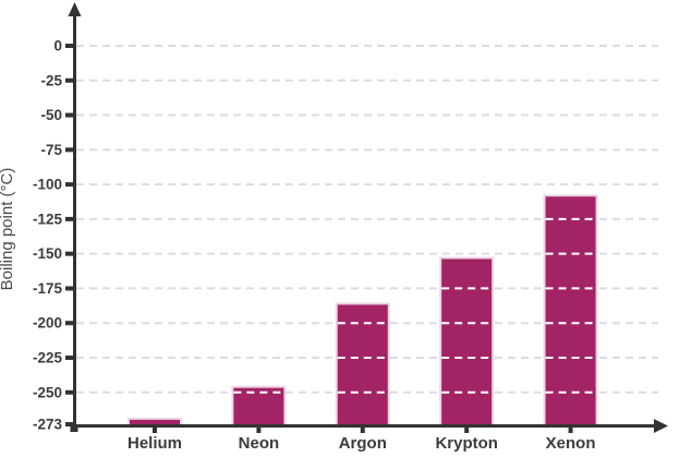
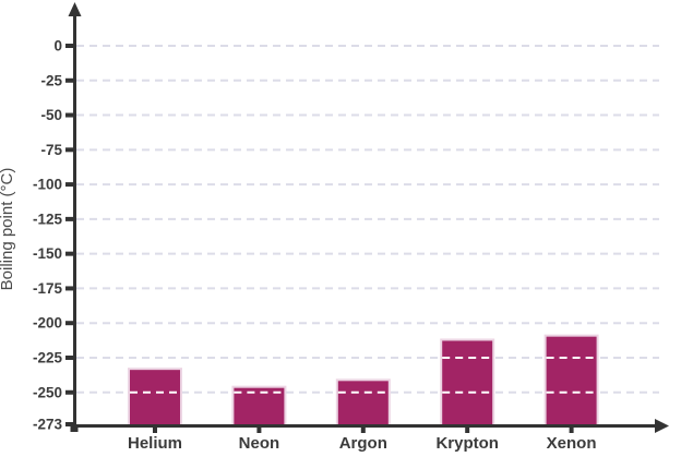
Helium: -269 -> -233
Argon: -186 -> -241
Krypton: -153 -> -212
Xenon: -108 -> -209
